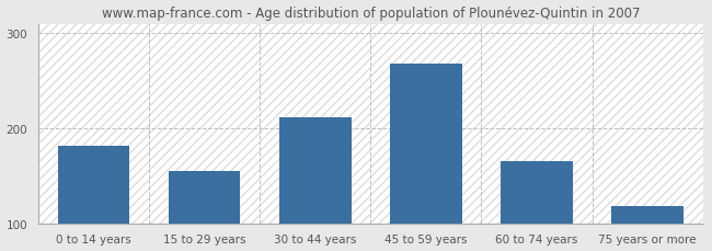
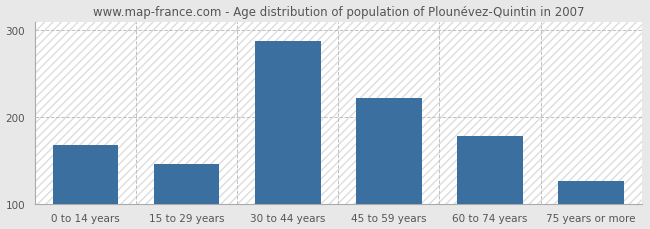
0 to 14 years: 182 -> 168
15 to 29 years: 155 -> 146
30 to 44 years: 212 -> 288
45 to 59 years: 268 -> 222
60 to 74 years: 165 -> 178
75 years or more: 118 -> 126
